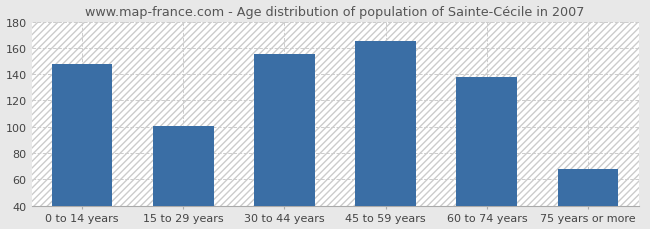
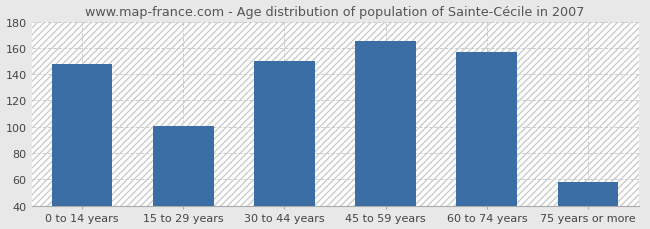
30 to 44 years: 155 -> 150
60 to 74 years: 138 -> 157
75 years or more: 68 -> 58
